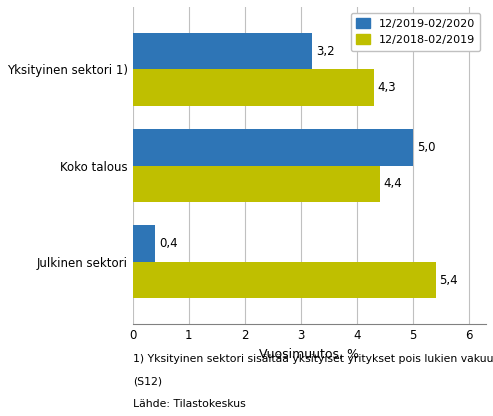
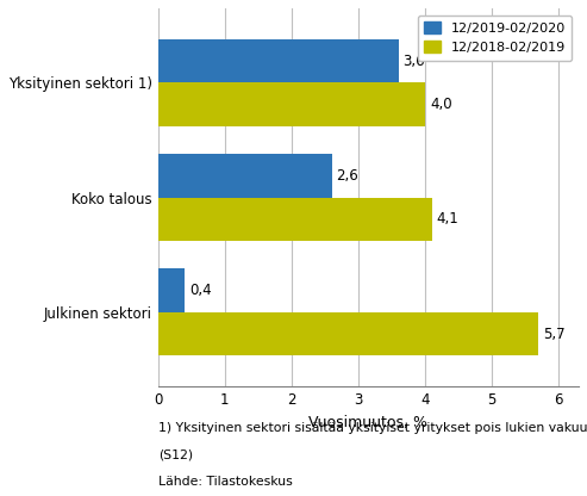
12/2019-02/2020/Yksityinen sektori 1): 3,2 -> 3,6
12/2018-02/2019/Yksityinen sektori 1): 4,3 -> 4,0
12/2019-02/2020/Koko talous: 5,0 -> 2,6
12/2018-02/2019/Koko talous: 4,4 -> 4,1
12/2018-02/2019/Julkinen sektori: 5,4 -> 5,7
